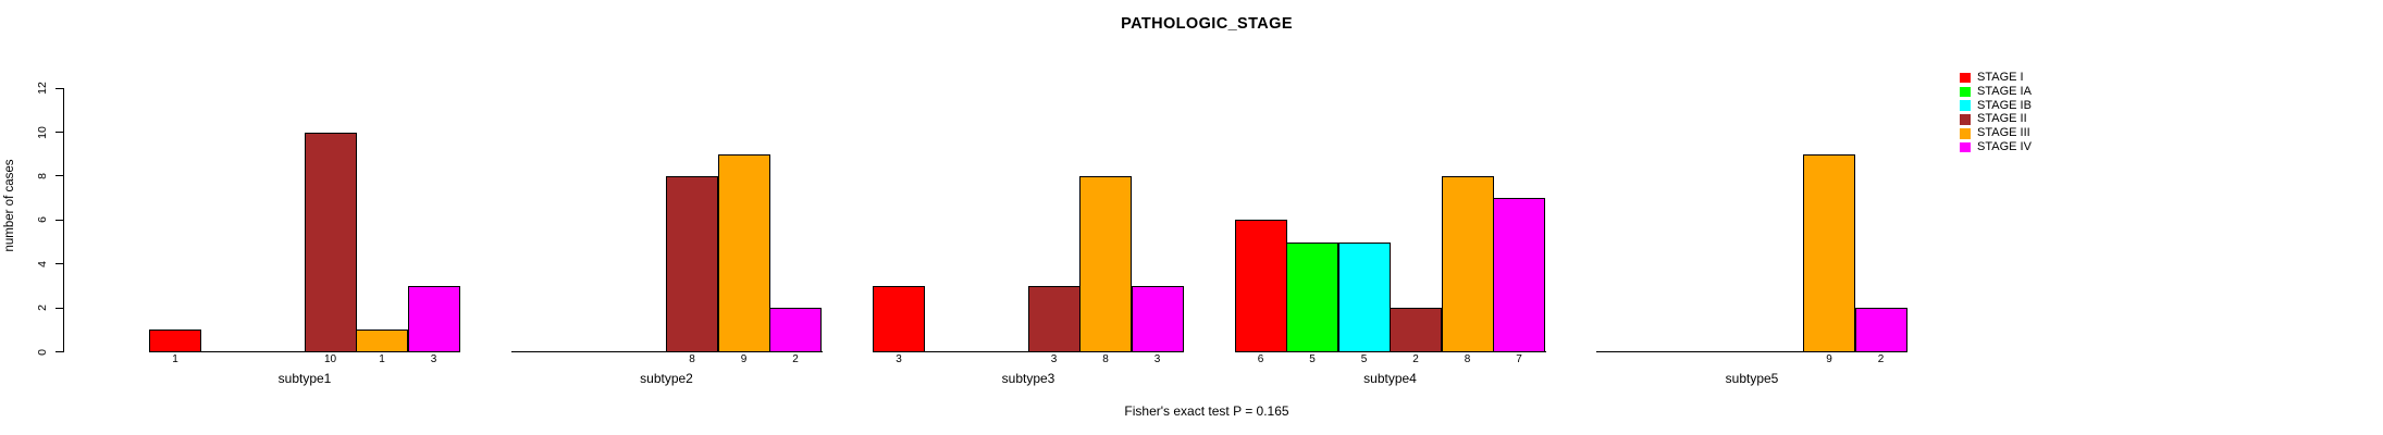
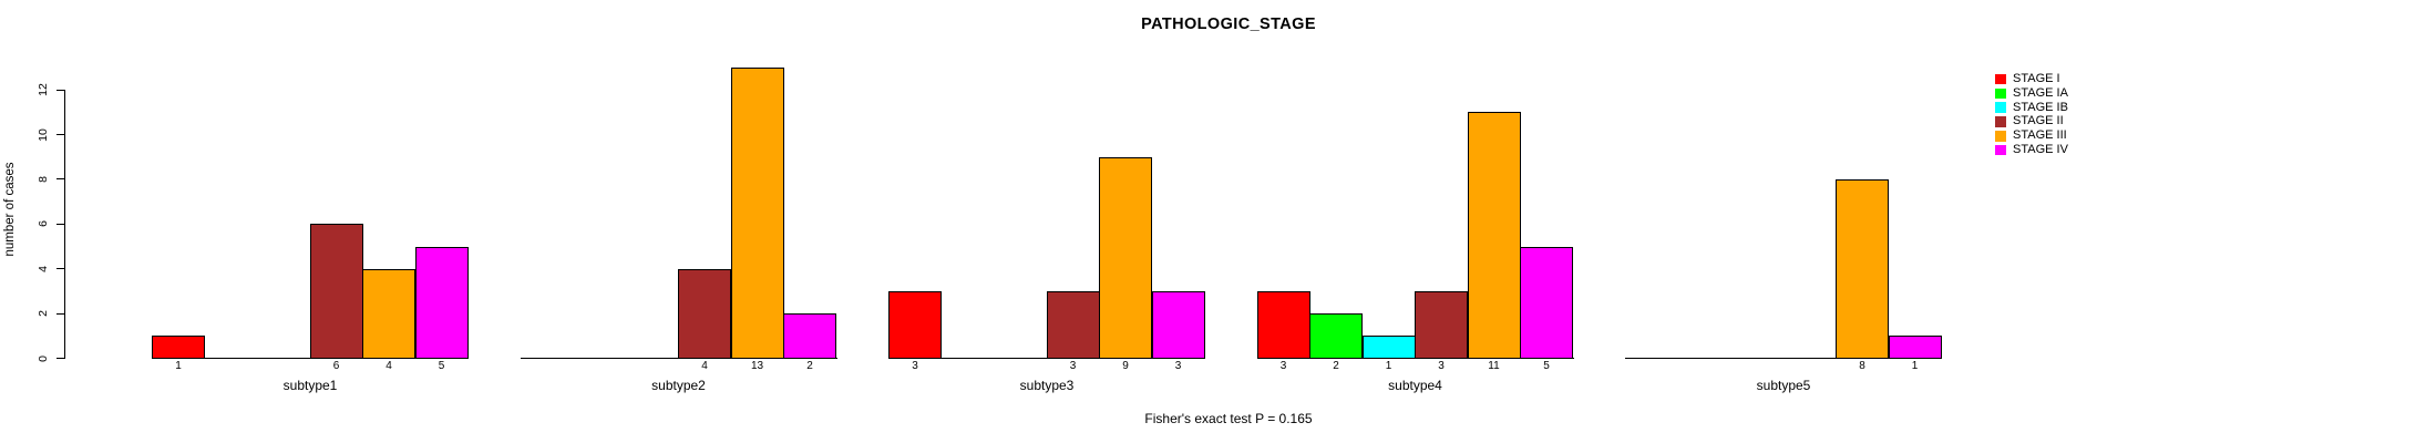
STAGE II/subtype1: 10 -> 6
STAGE III/subtype1: 1 -> 4
STAGE IV/subtype1: 3 -> 5
STAGE II/subtype2: 8 -> 4
STAGE III/subtype2: 9 -> 13
STAGE III/subtype3: 8 -> 9
STAGE I/subtype4: 6 -> 3
STAGE IA/subtype4: 5 -> 2
STAGE IB/subtype4: 5 -> 1
STAGE II/subtype4: 2 -> 3
STAGE III/subtype4: 8 -> 11
STAGE IV/subtype4: 7 -> 5
STAGE III/subtype5: 9 -> 8
STAGE IV/subtype5: 2 -> 1
